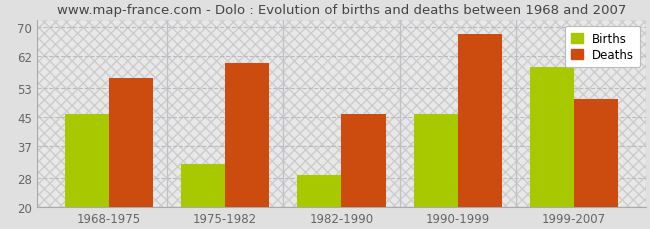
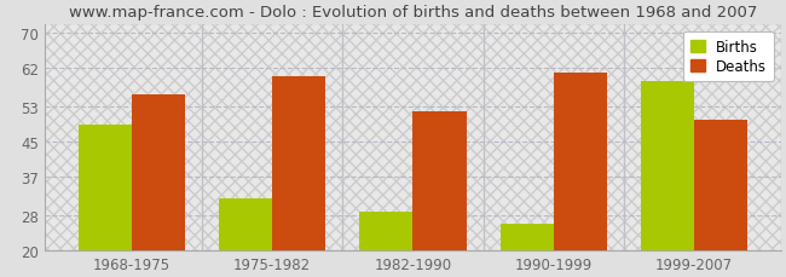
Births/1968-1975: 46 -> 49
Deaths/1982-1990: 46 -> 52
Births/1990-1999: 46 -> 26
Deaths/1990-1999: 68 -> 61
